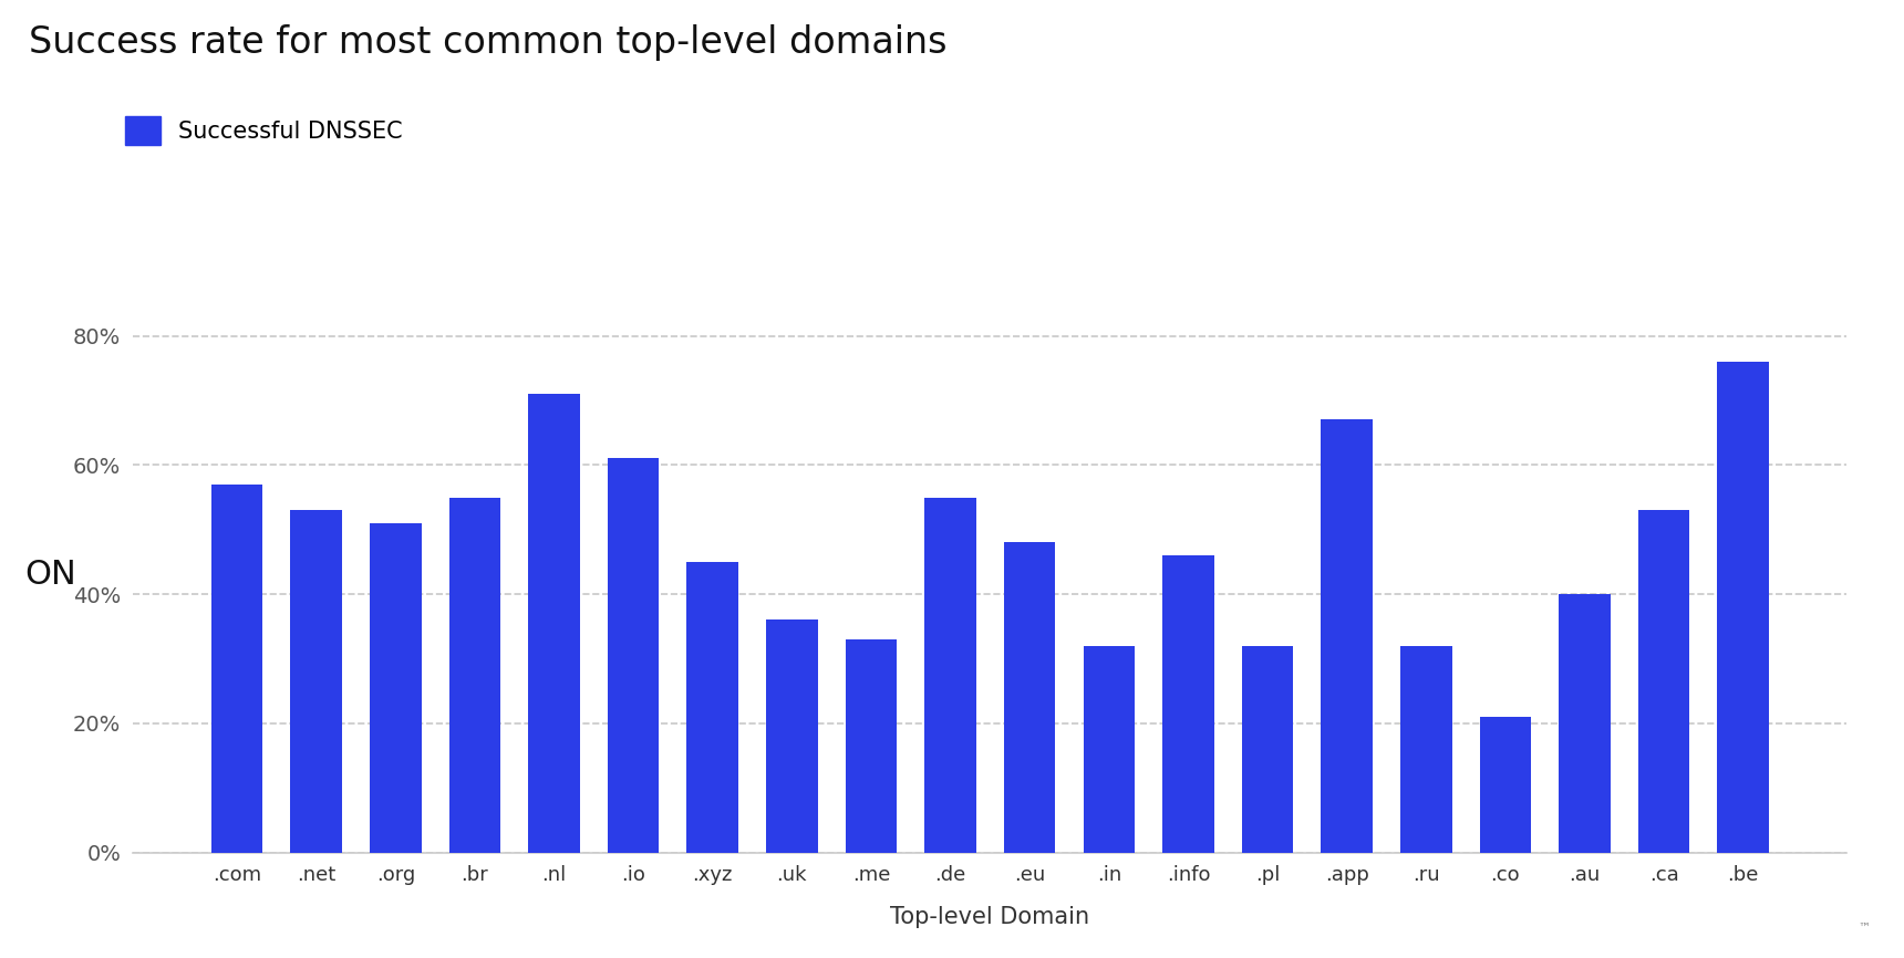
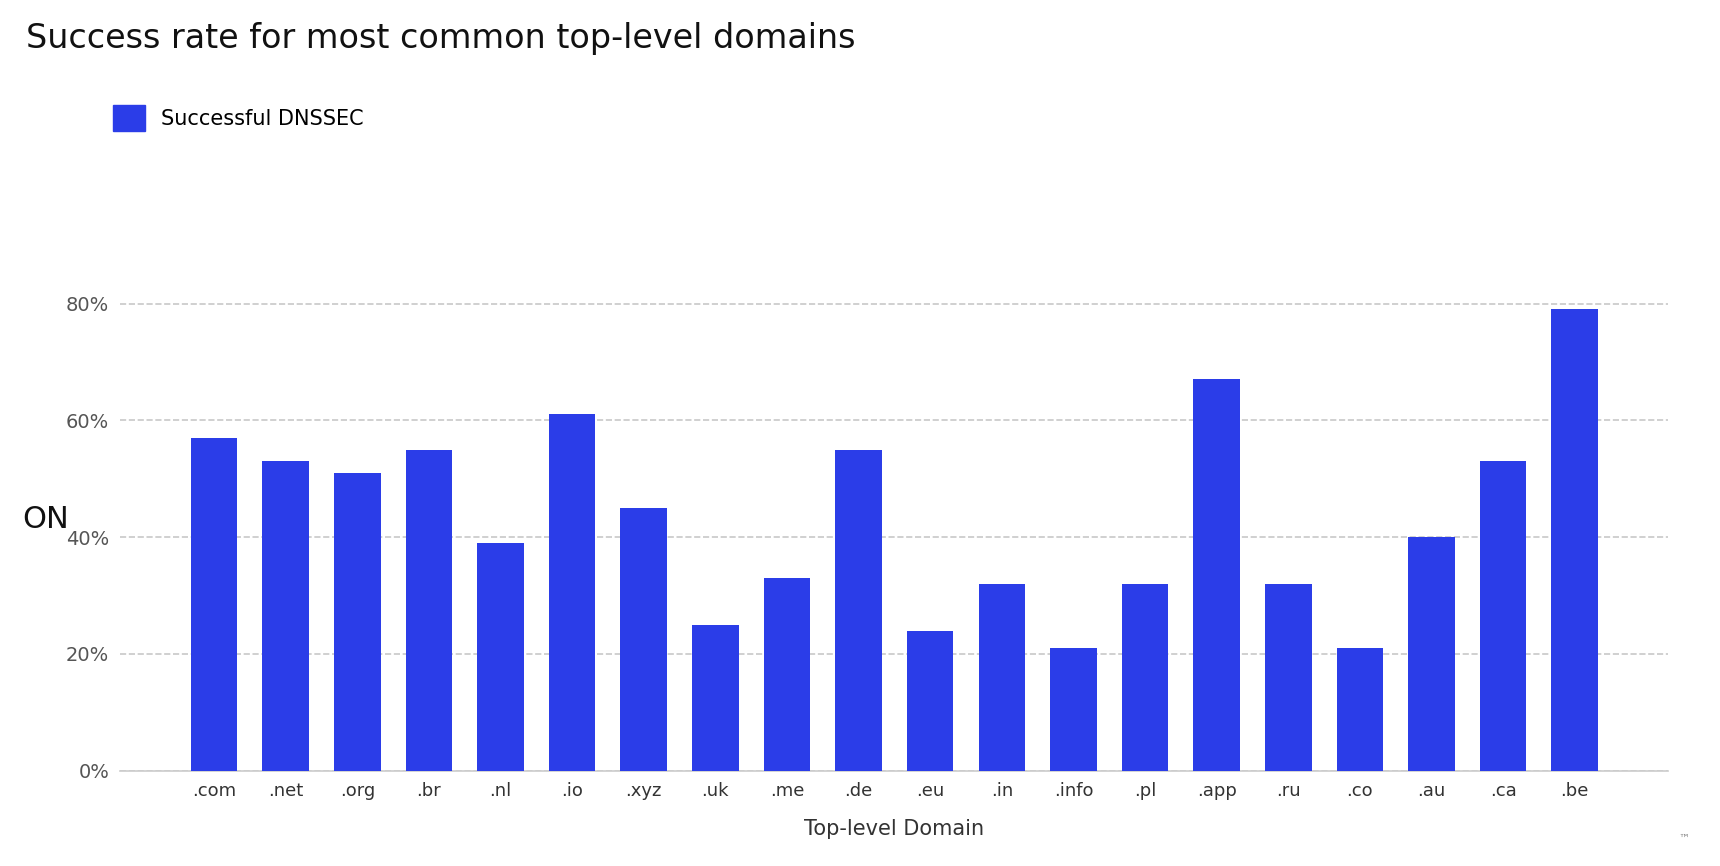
.nl: 71% -> 39%
.uk: 36% -> 25%
.eu: 48% -> 24%
.info: 46% -> 21%
.be: 76% -> 79%
